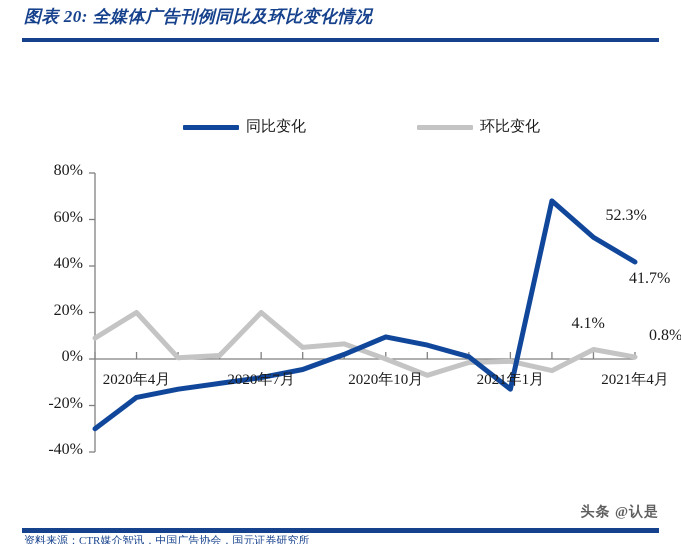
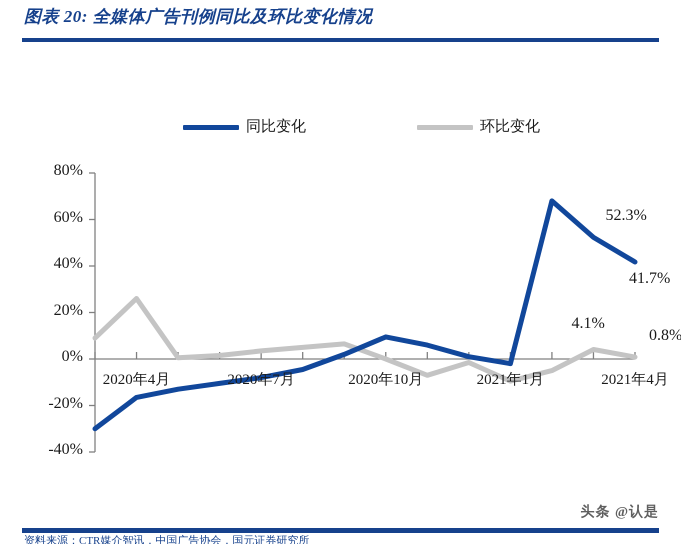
环比变化/2020年4月: 20% -> 26%
环比变化/2020年7月: 20% -> 4%
同比变化/2021年1月: -13% -> -2%
环比变化/2021年1月: -1% -> -10%
